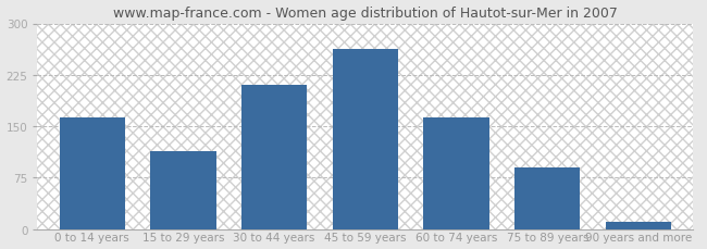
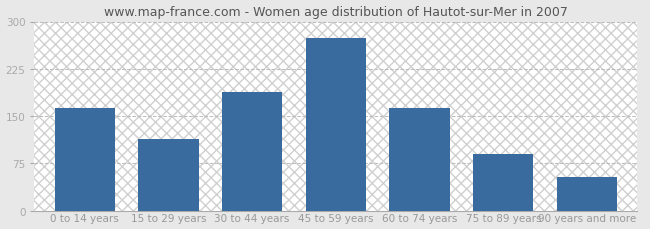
30 to 44 years: 210 -> 188
45 to 59 years: 262 -> 274
90 years and more: 10 -> 54
